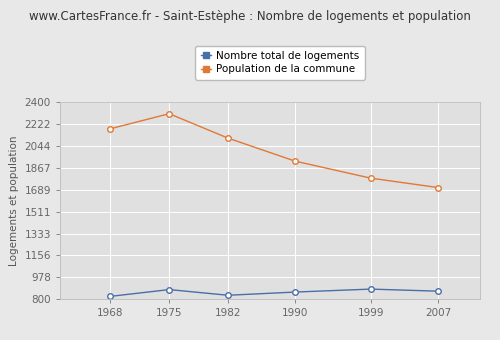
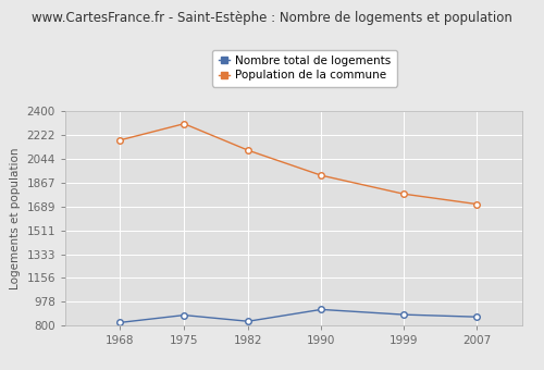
Nombre total de logements/1990: 860 -> 920
